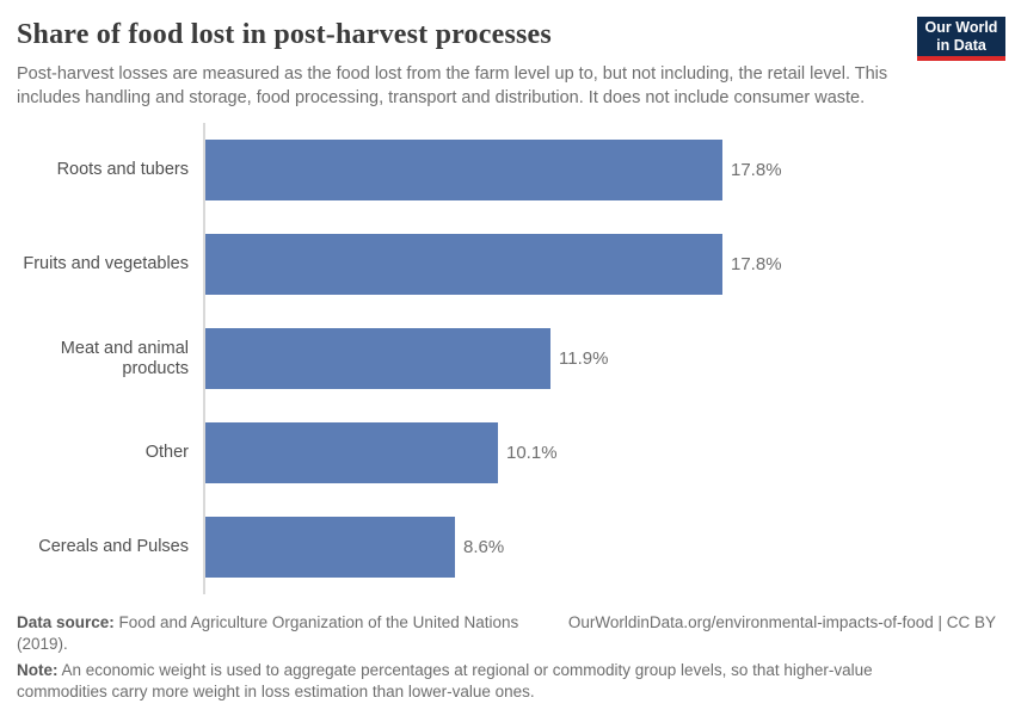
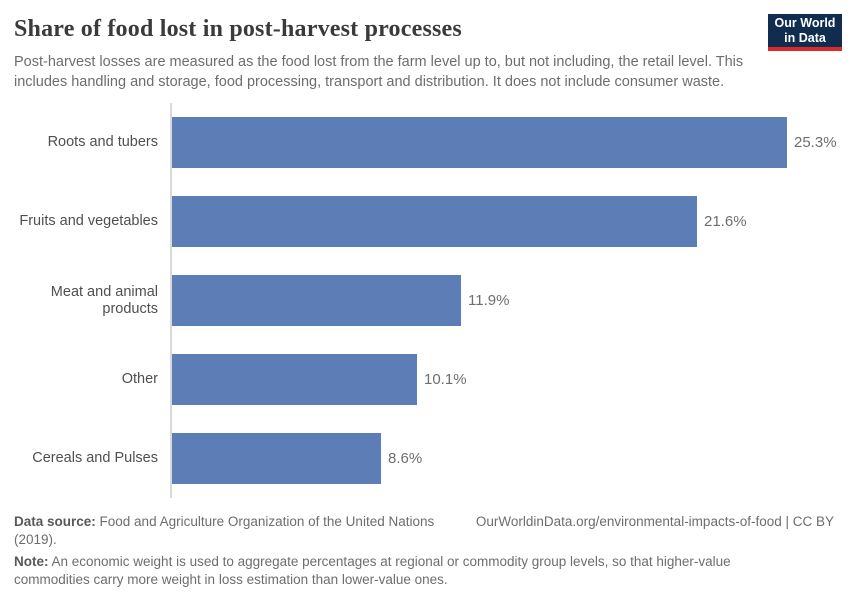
Roots and tubers: 17.8% -> 25.3%
Fruits and vegetables: 17.8% -> 21.6%
